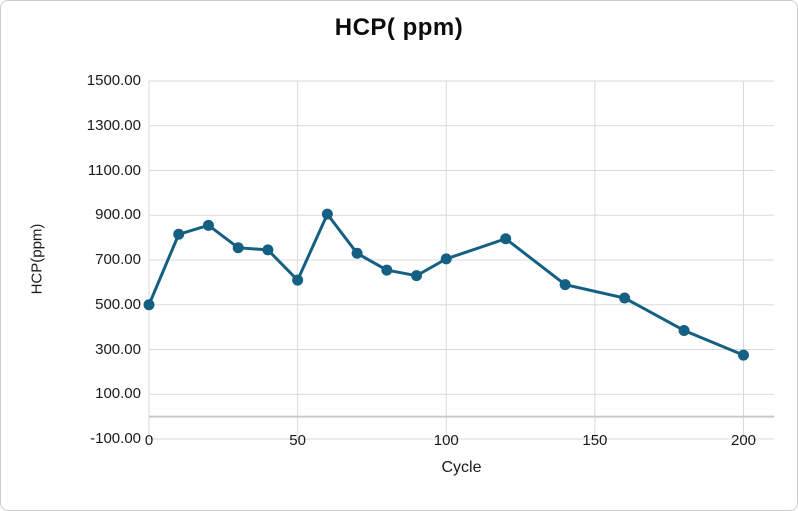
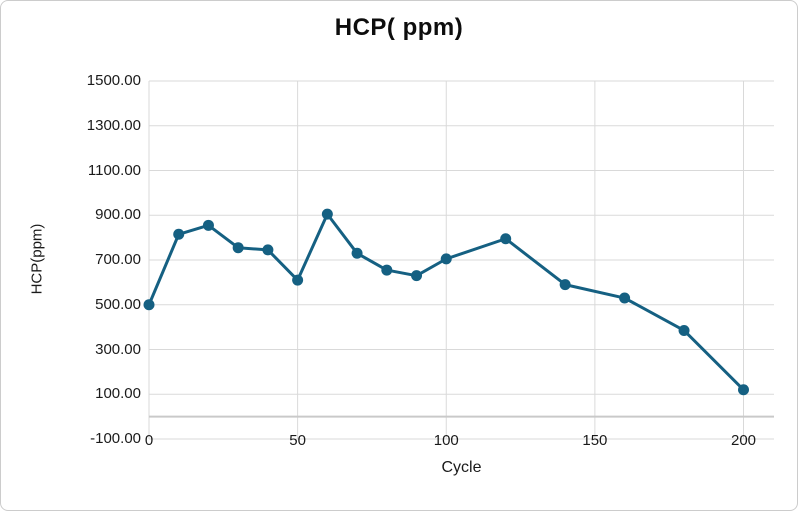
200: 280 -> 120
